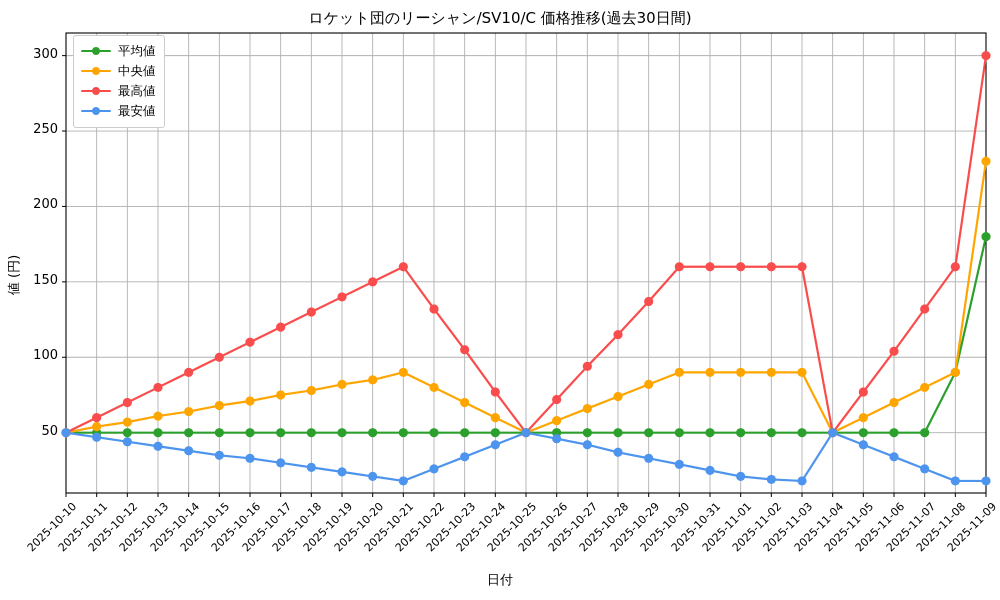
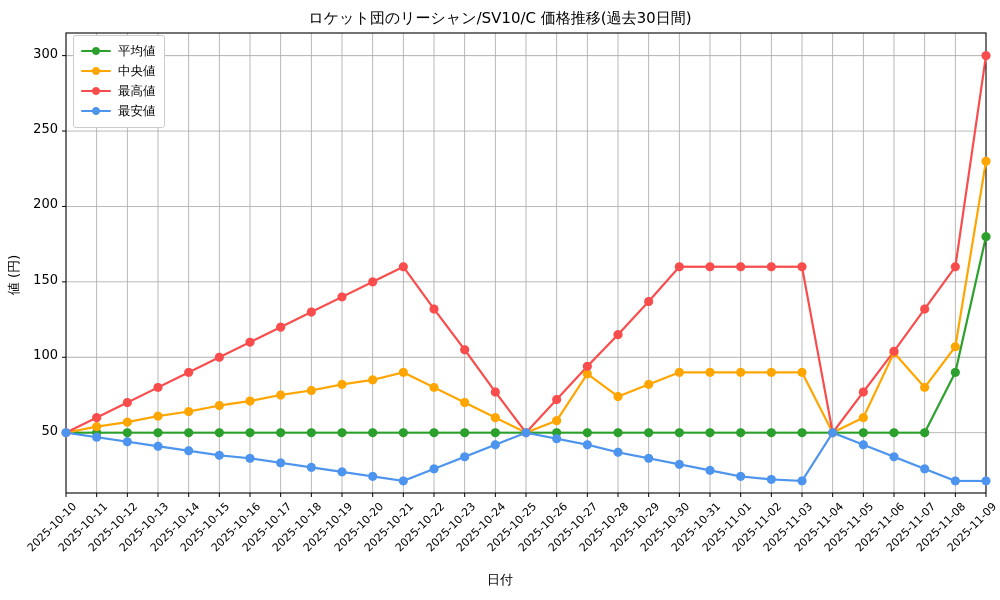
中央値/2025-10-27: 66 -> 89
中央値/2025-11-06: 70 -> 103
中央値/2025-11-08: 90 -> 107
